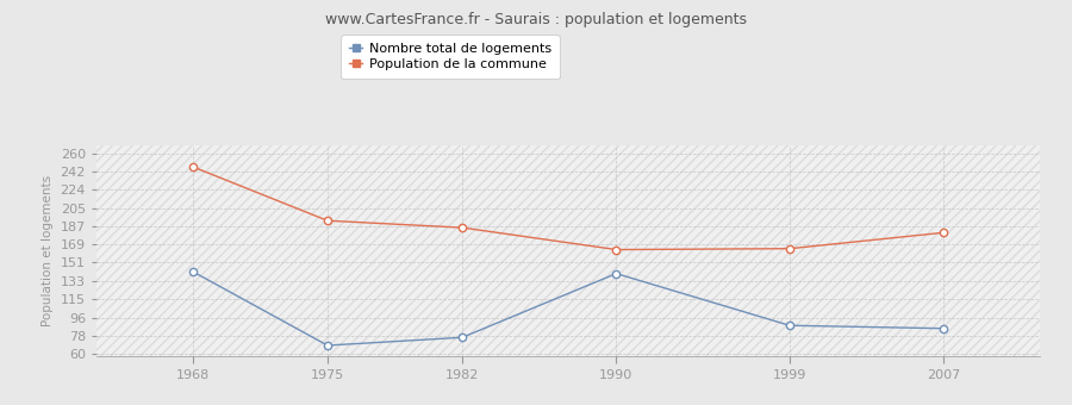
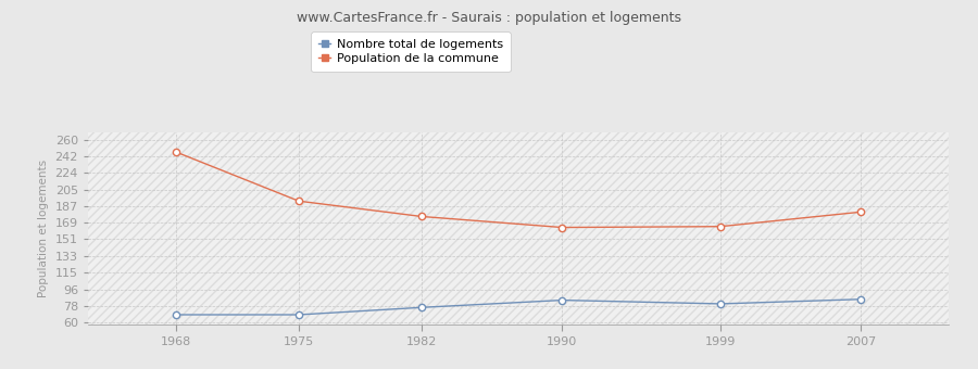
Nombre total de logements/1968: 142 -> 68
Population de la commune/1982: 186 -> 176
Nombre total de logements/1990: 140 -> 84
Nombre total de logements/1999: 88 -> 80
